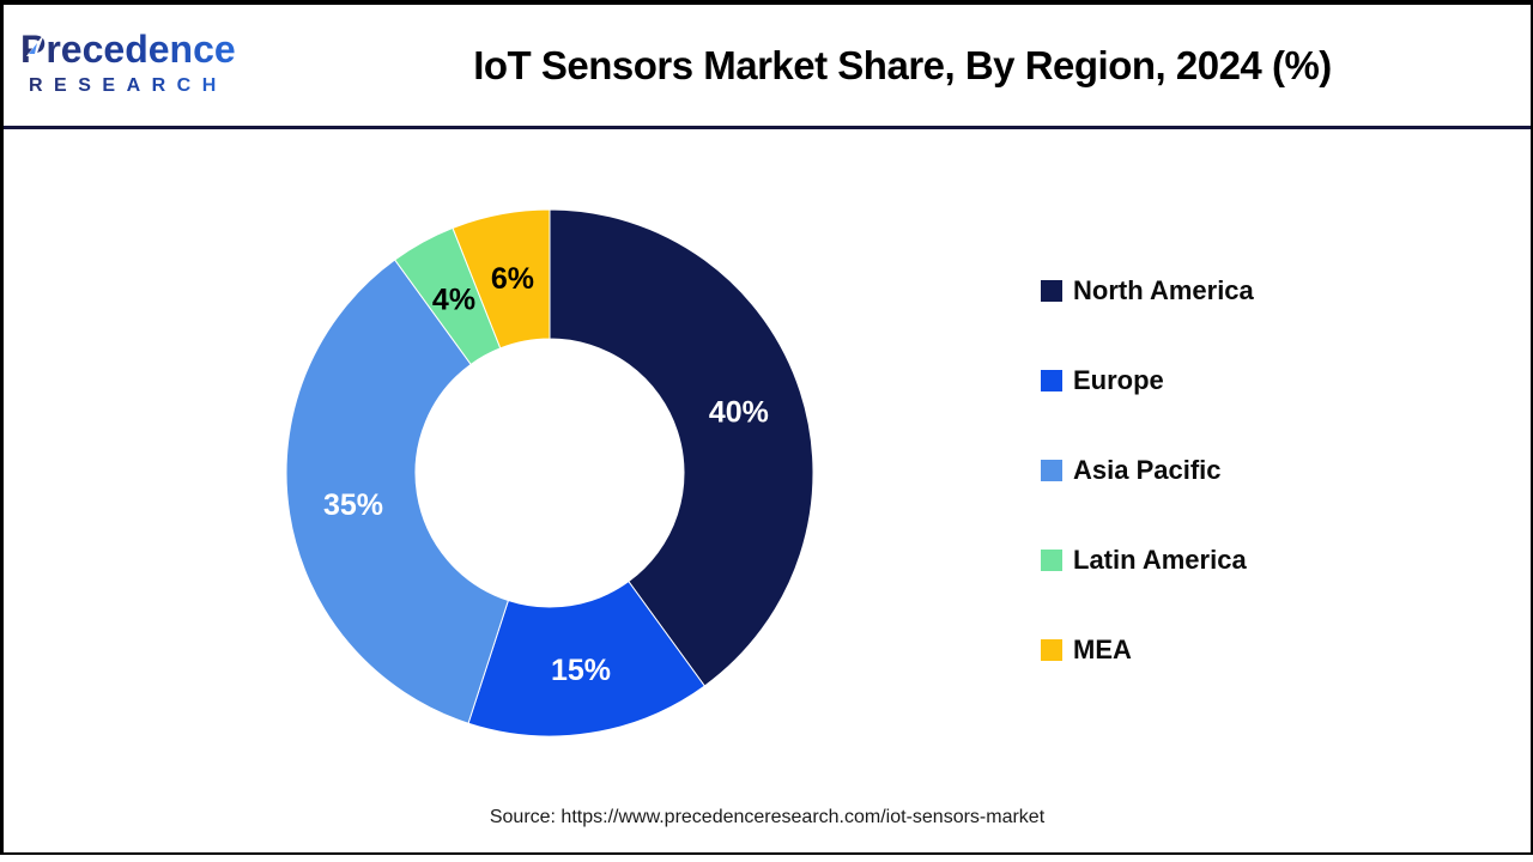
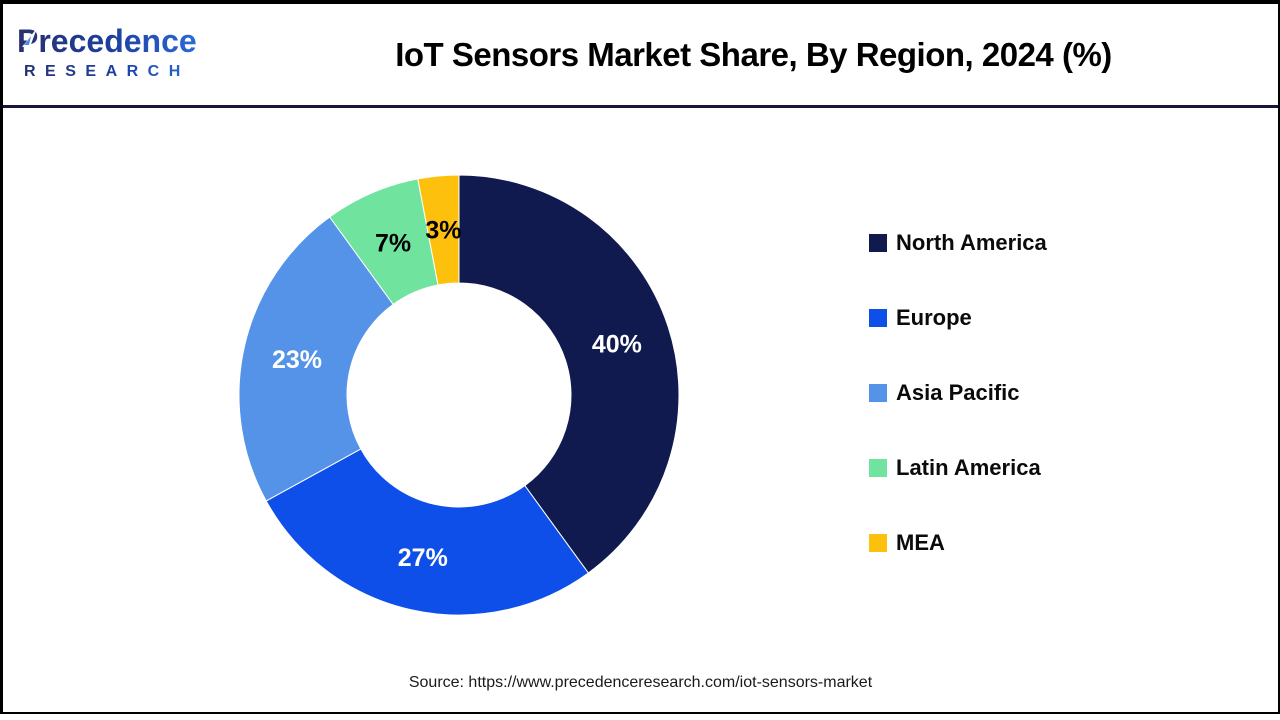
Europe: 15% -> 27%
Asia Pacific: 35% -> 23%
Latin America: 4% -> 7%
MEA: 6% -> 3%
